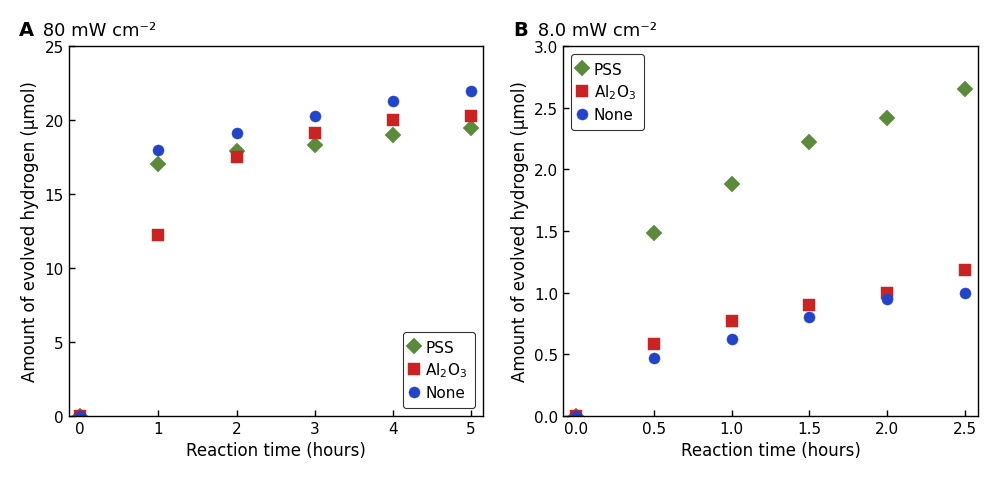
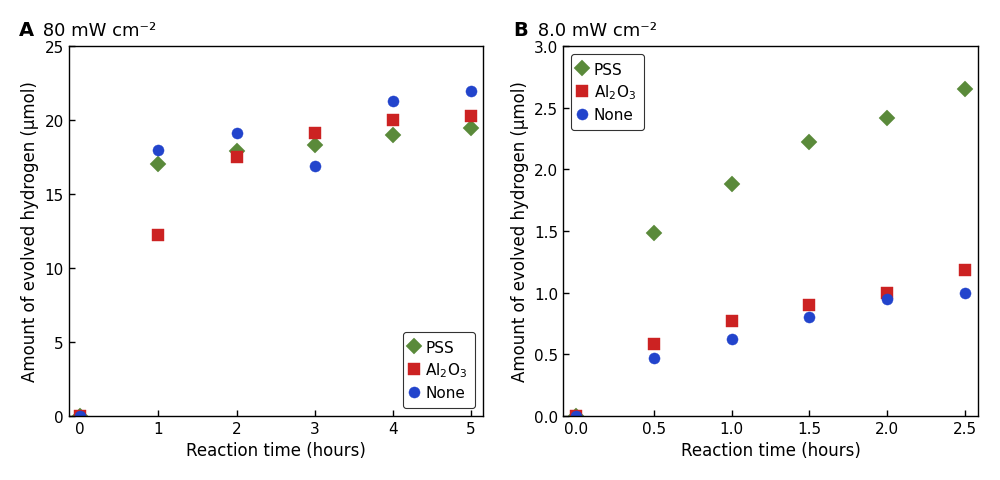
None/3: 20.3 -> 16.9
